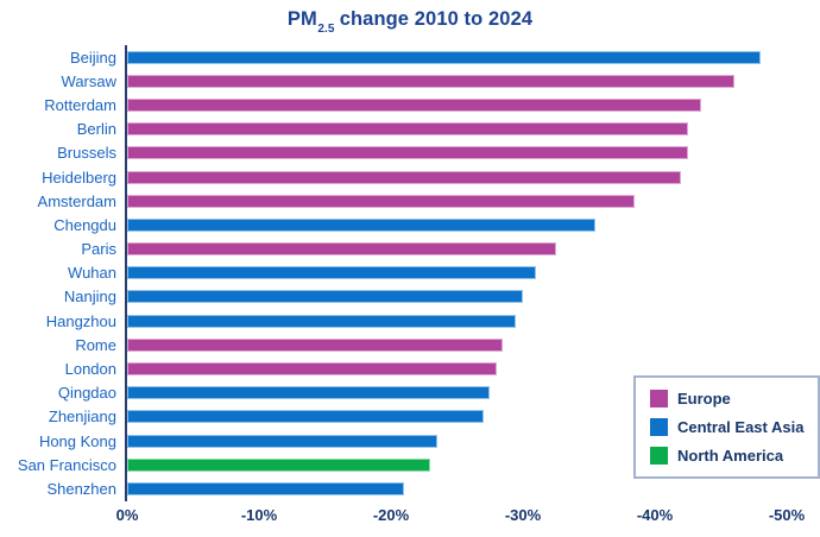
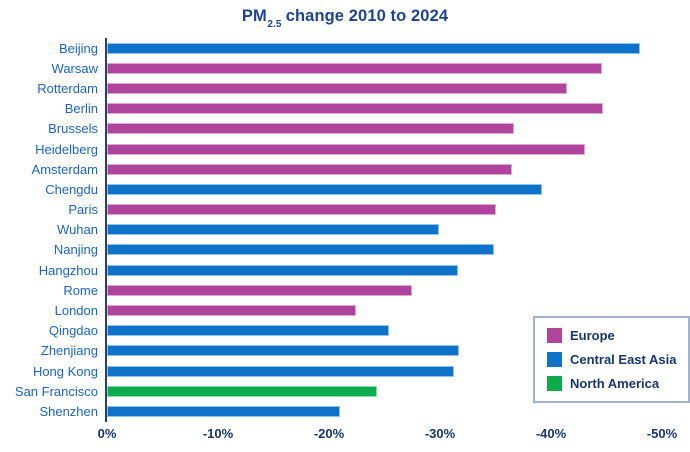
Warsaw: -46.0% -> -44.6%
Rotterdam: -43.5% -> -41.4%
Berlin: -42.5% -> -44.7%
Brussels: -42.5% -> -36.7%
Heidelberg: -42.0% -> -43.1%
Amsterdam: -38.5% -> -36.5%
Chengdu: -35.5% -> -39.2%
Paris: -32.5% -> -35.0%
Wuhan: -31.0% -> -29.9%
Nanjing: -30.0% -> -34.9%
Hangzhou: -29.5% -> -31.6%
Rome: -28.5% -> -27.5%
London: -28.0% -> -22.4%
Qingdao: -27.5% -> -25.4%
Zhenjiang: -27.0% -> -31.7%
Hong Kong: -23.5% -> -31.3%
San Francisco: -23.0% -> -24.3%
